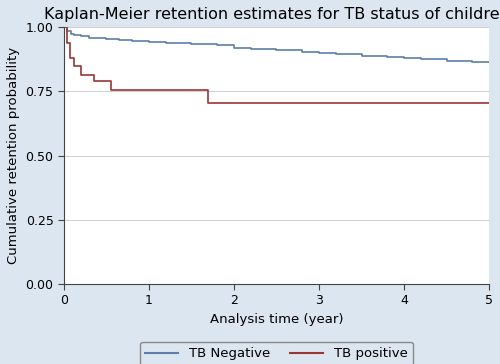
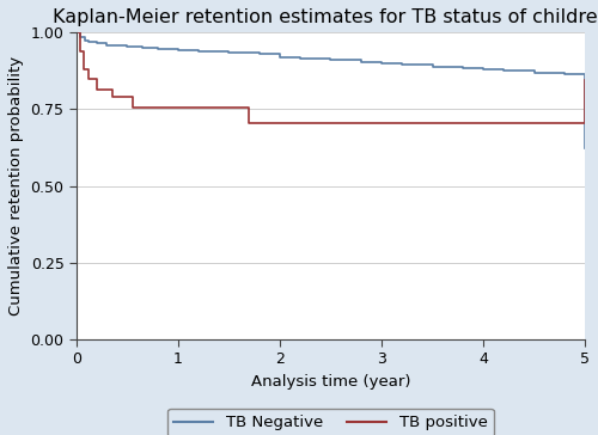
TB Negative/5: 0.865 -> 0.625
TB positive/5: 0.705 -> 0.845
